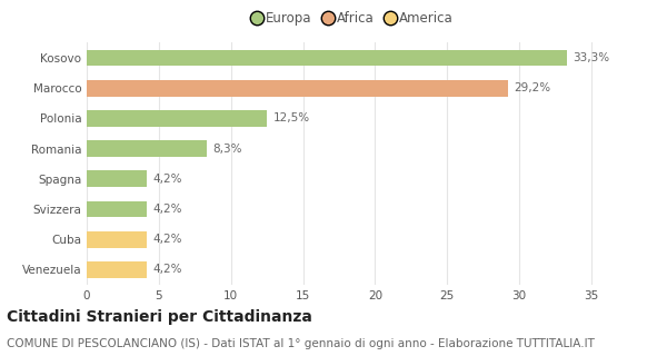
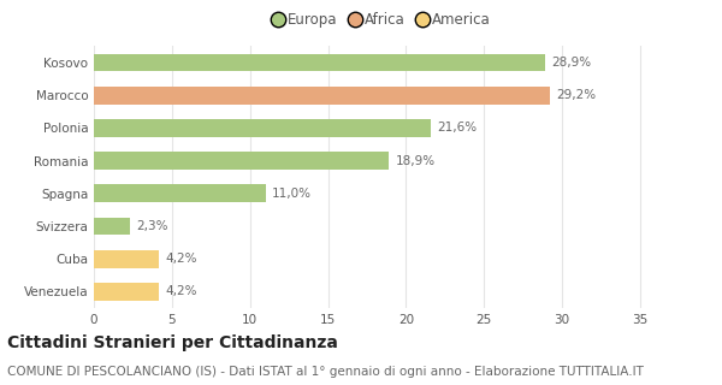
Kosovo: 33,3% -> 28,9%
Polonia: 12,5% -> 21,6%
Romania: 8,3% -> 18,9%
Spagna: 4,2% -> 11,0%
Svizzera: 4,2% -> 2,3%
